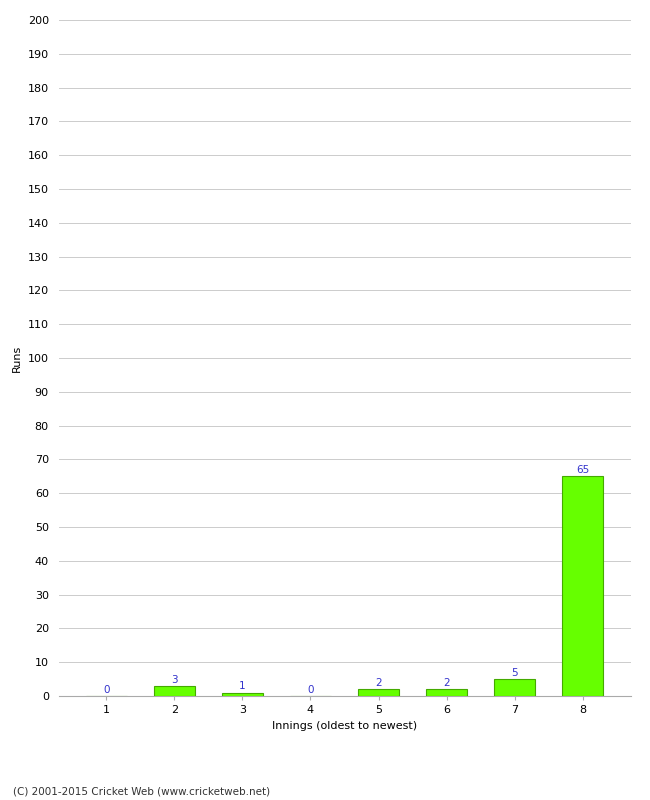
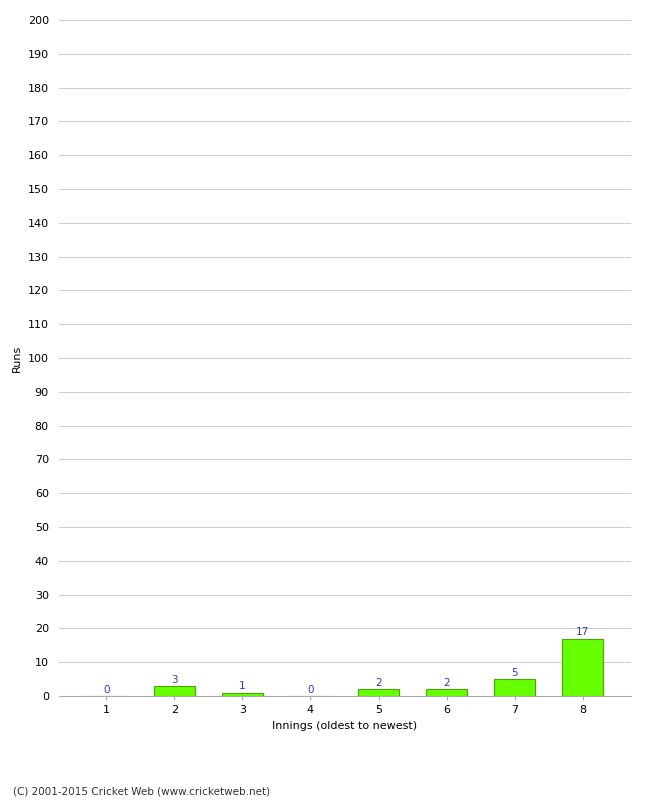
8: 65 -> 17
